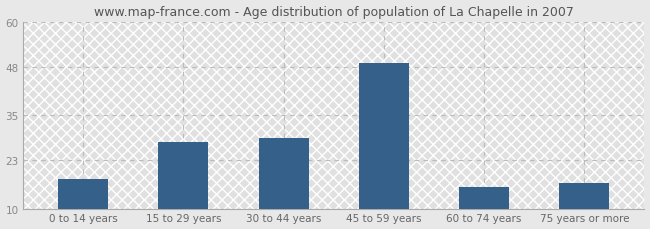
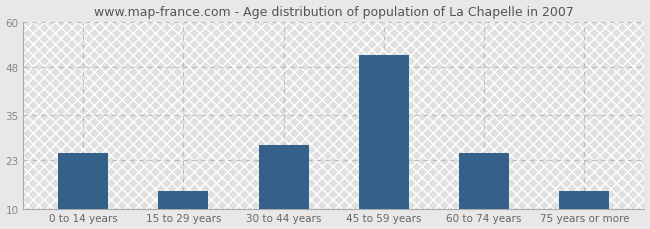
0 to 14 years: 18 -> 25
15 to 29 years: 28 -> 15
30 to 44 years: 29 -> 27
45 to 59 years: 49 -> 51
60 to 74 years: 16 -> 25
75 years or more: 17 -> 15
